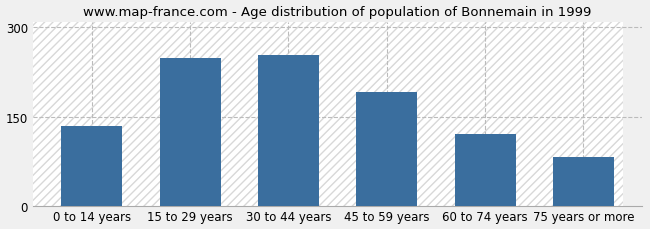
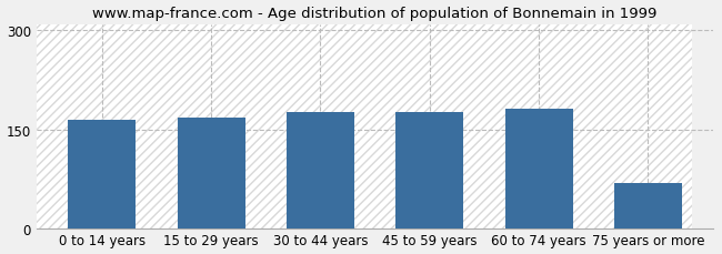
0 to 14 years: 134 -> 165
15 to 29 years: 248 -> 168
30 to 44 years: 254 -> 176
45 to 59 years: 192 -> 177
60 to 74 years: 122 -> 182
75 years or more: 82 -> 70
